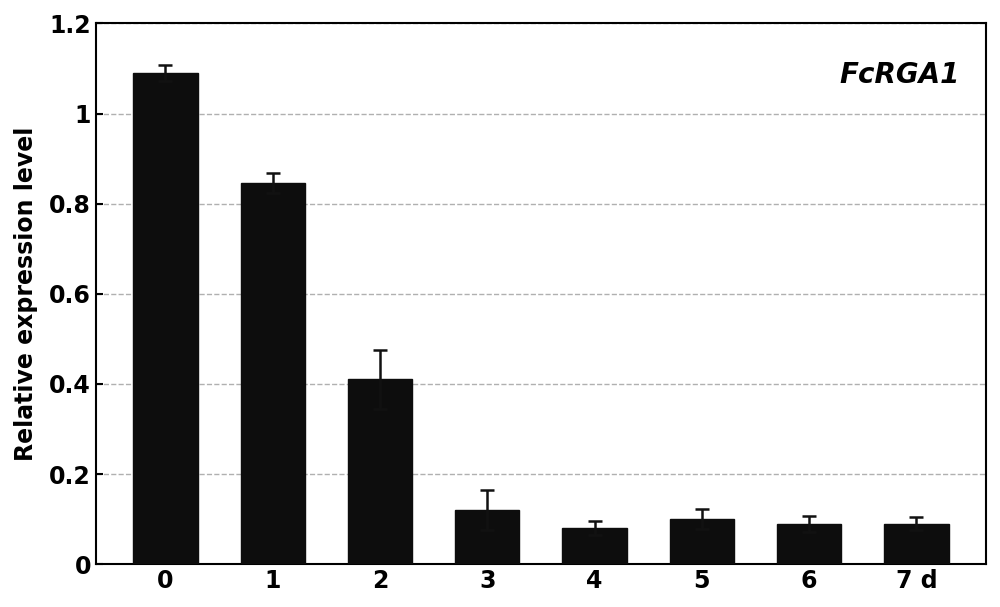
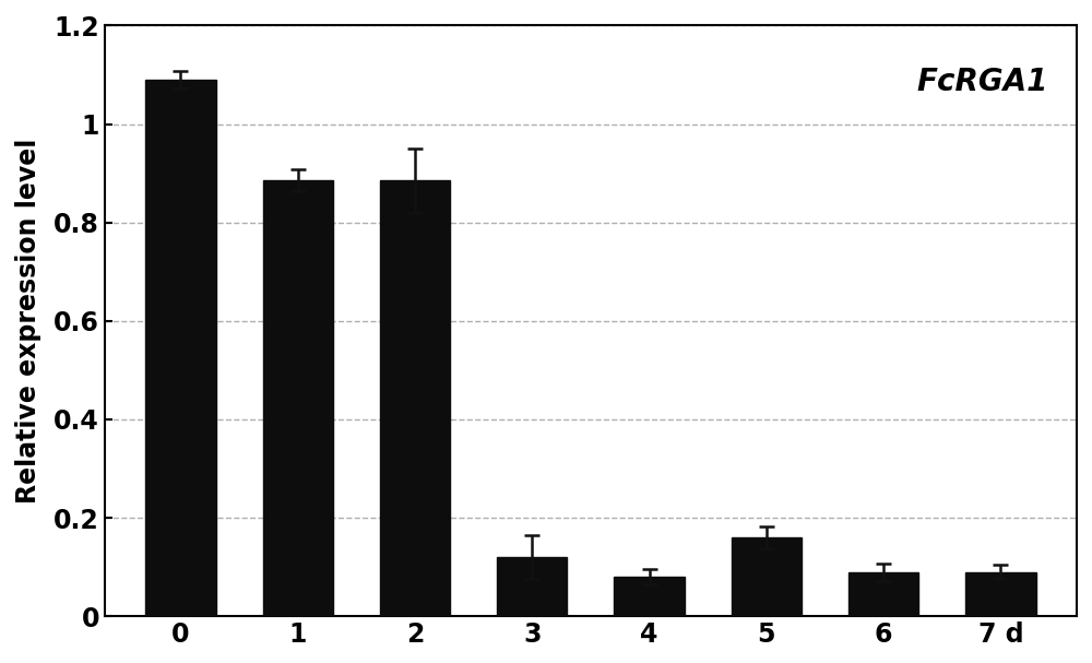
1: 0.845 -> 0.885
2: 0.410 -> 0.885
5: 0.100 -> 0.160
